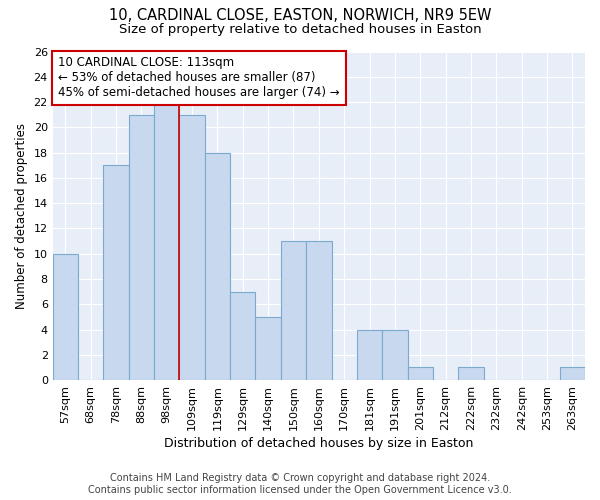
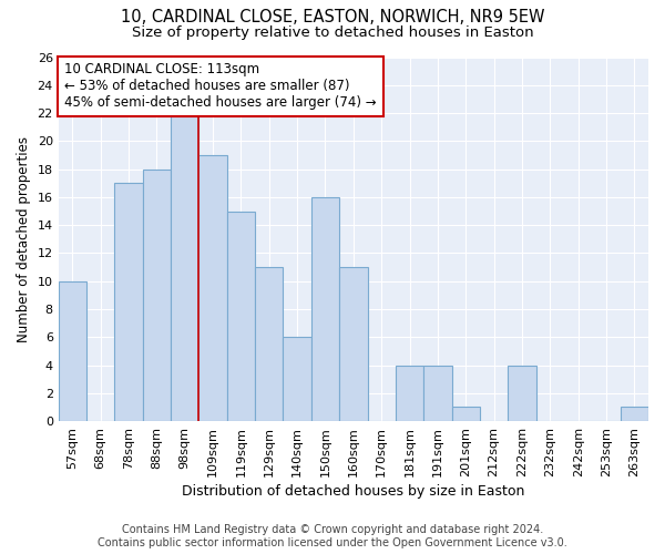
88sqm: 21 -> 18
109sqm: 21 -> 19
119sqm: 18 -> 15
129sqm: 7 -> 11
140sqm: 5 -> 6
150sqm: 11 -> 16
222sqm: 1 -> 4
